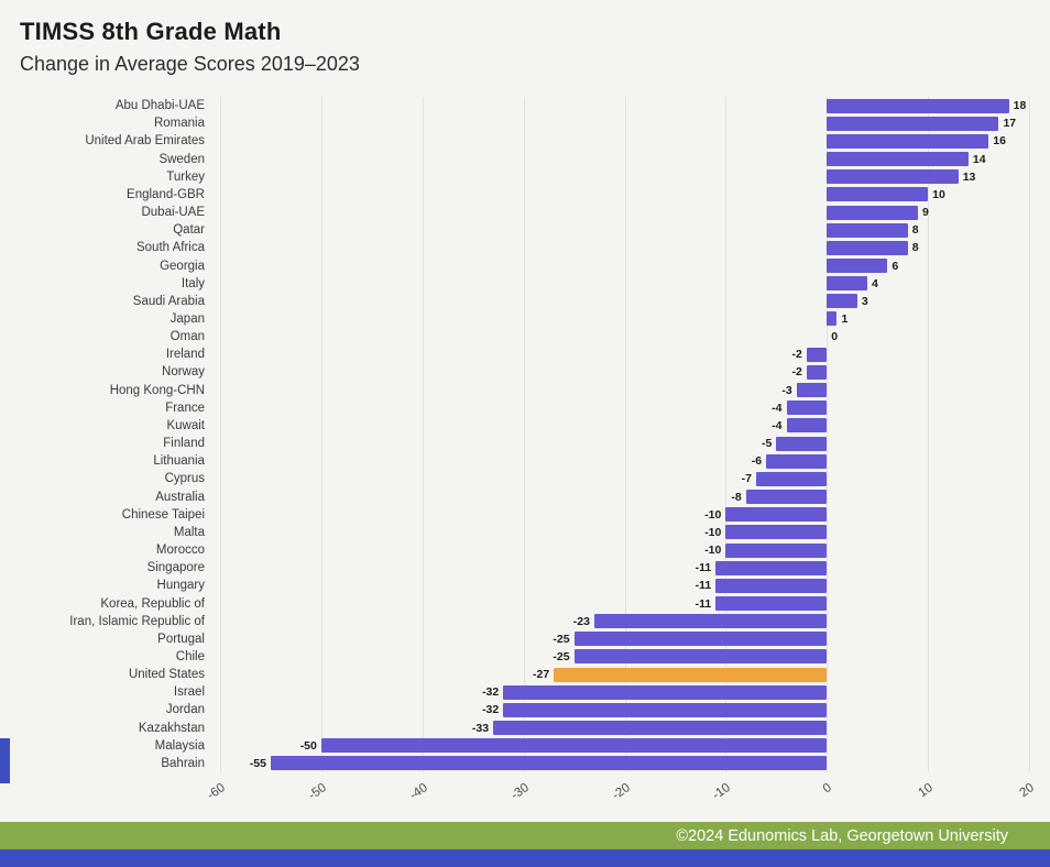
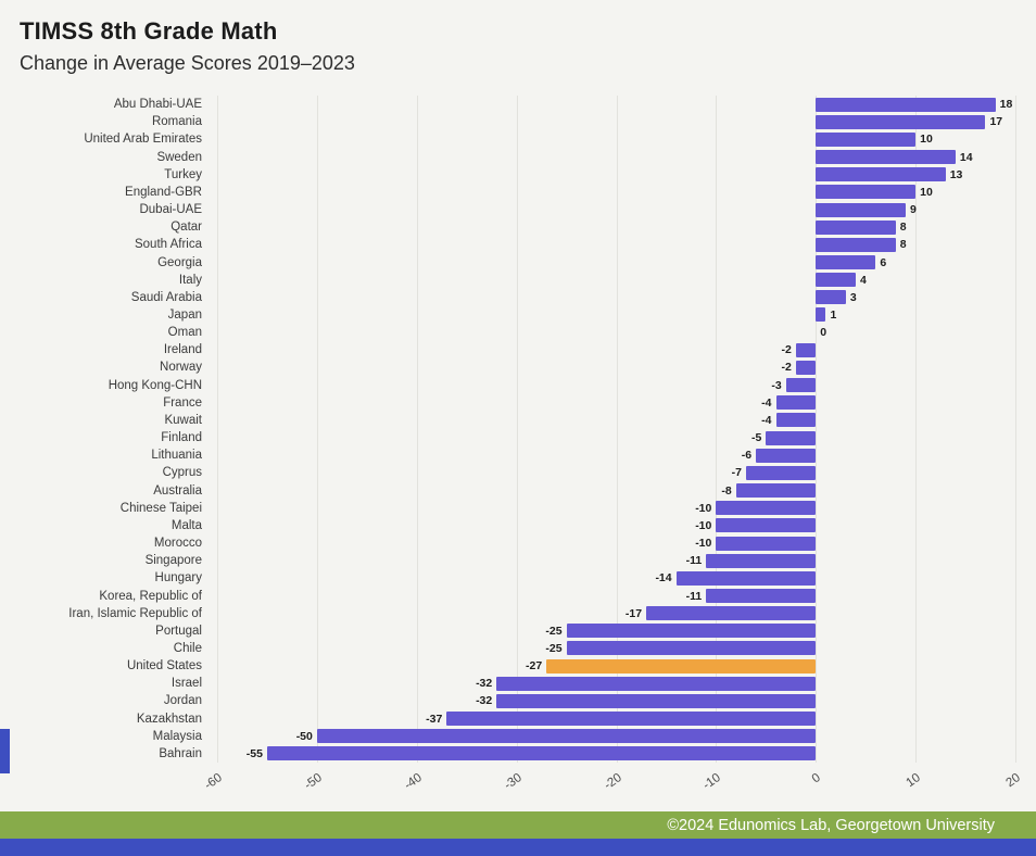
United Arab Emirates: 16 -> 10
Hungary: -11 -> -14
Iran, Islamic Republic of: -23 -> -17
Kazakhstan: -33 -> -37
